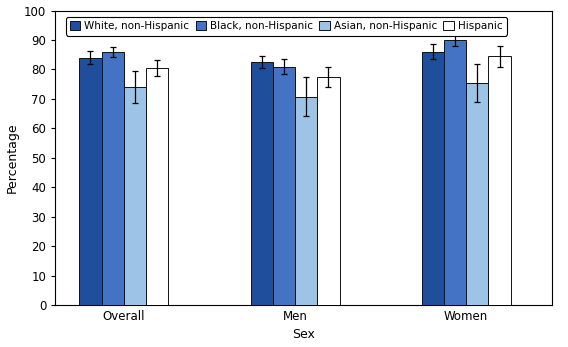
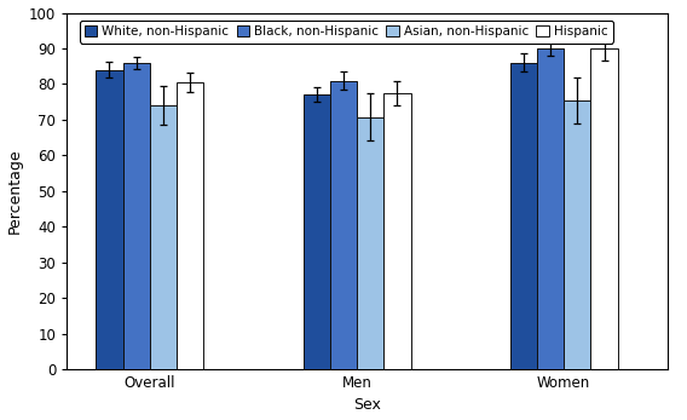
White, non-Hispanic/Men: 82.5 -> 77.0
Hispanic/Women: 84.5 -> 90.0
